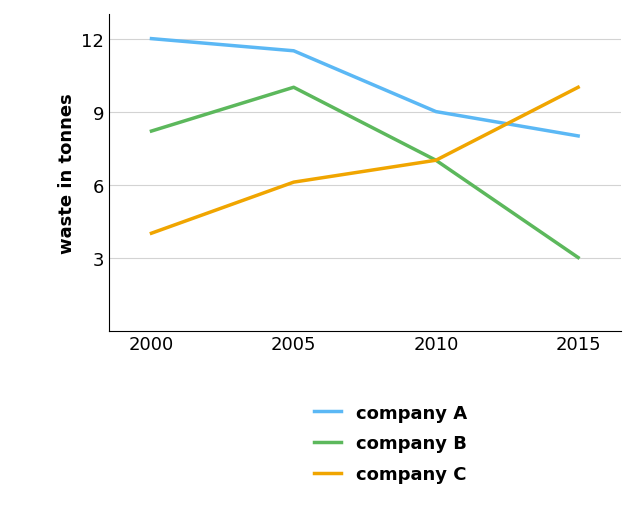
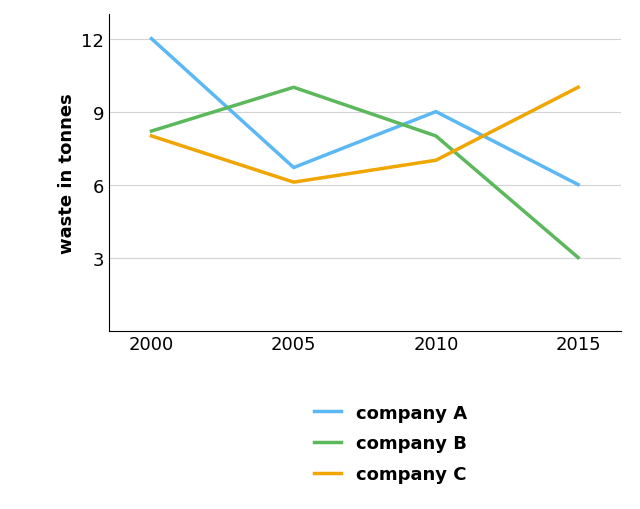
company C/2000: 4.0 -> 8.0
company A/2005: 11.5 -> 6.7
company B/2010: 7.0 -> 8.0
company A/2015: 8.0 -> 6.0
